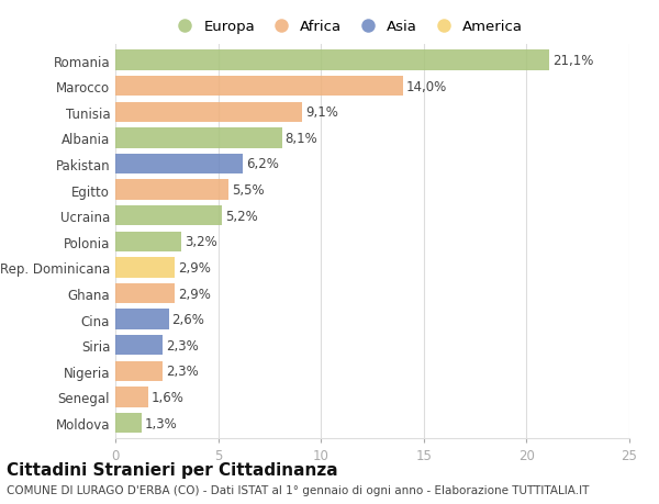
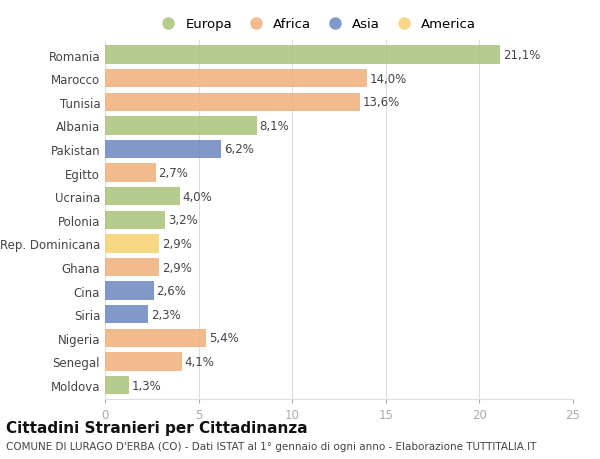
Tunisia: 9,1% -> 13,6%
Egitto: 5,5% -> 2,7%
Ucraina: 5,2% -> 4,0%
Nigeria: 2,3% -> 5,4%
Senegal: 1,6% -> 4,1%
